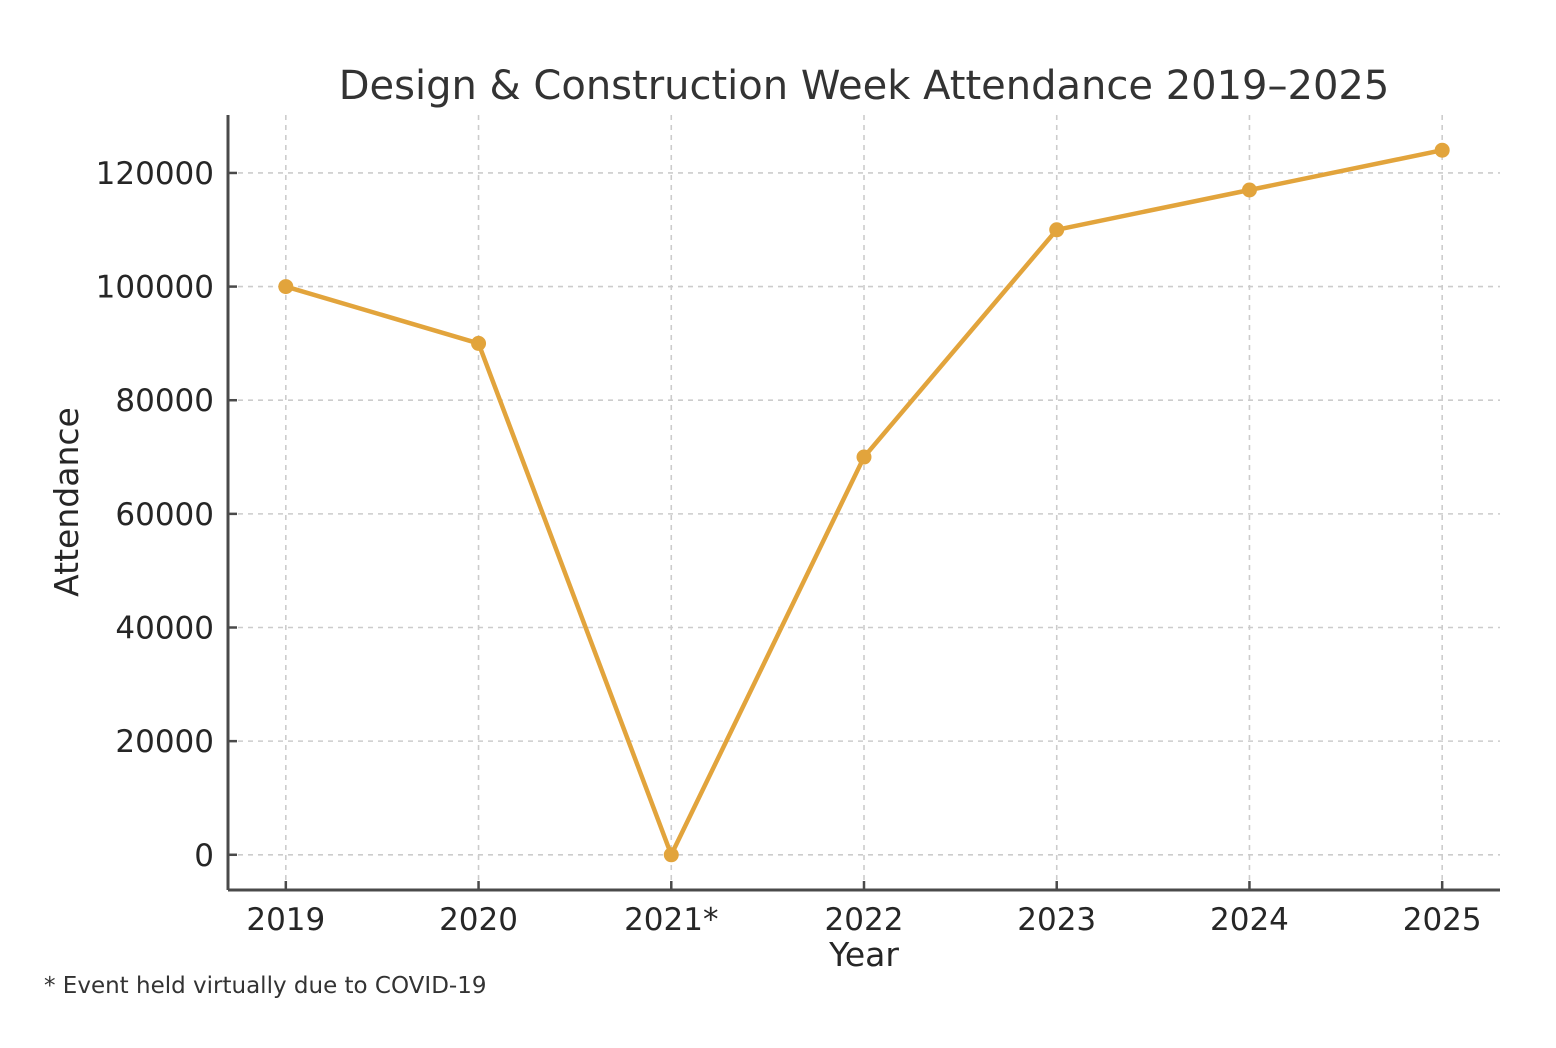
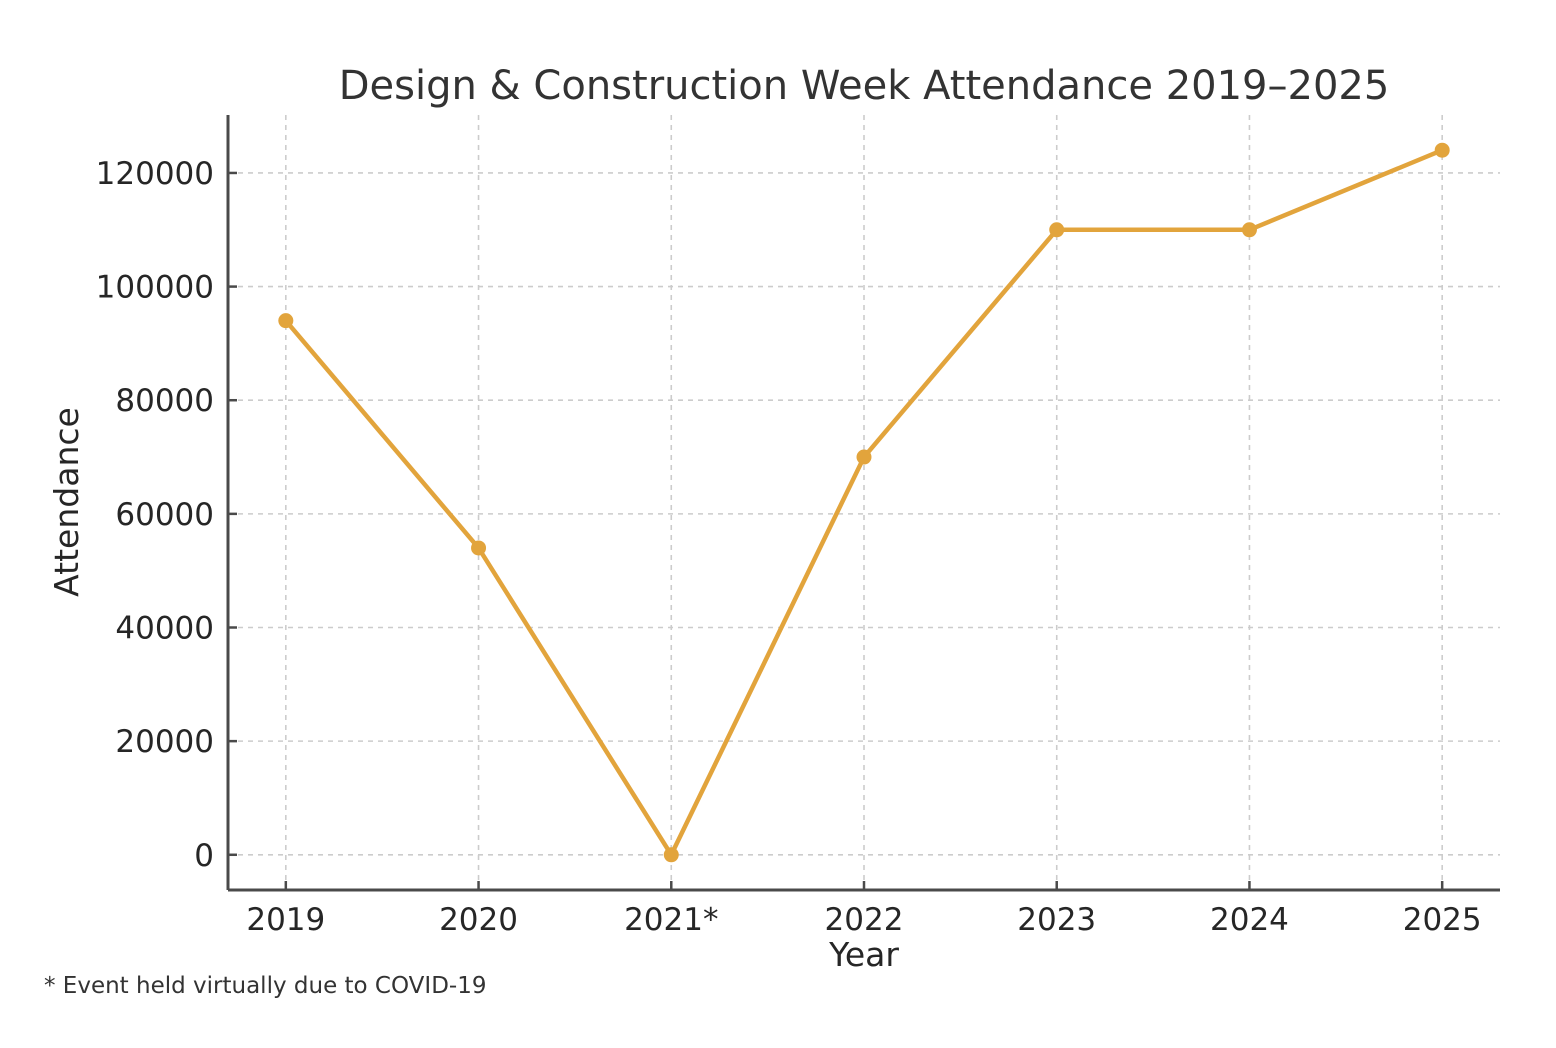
2019: 100000 -> 94000
2020: 90000 -> 54000
2024: 117000 -> 110000
